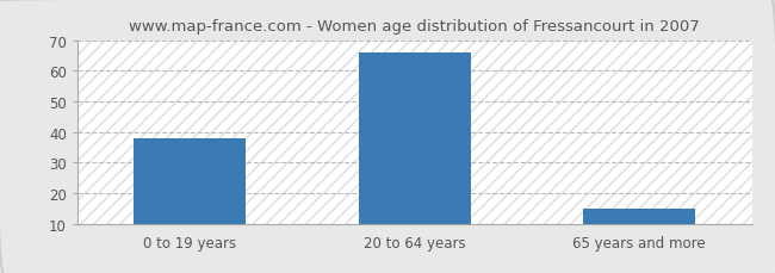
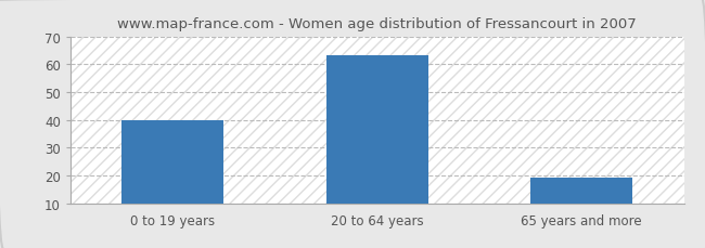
0 to 19 years: 38 -> 40
20 to 64 years: 66 -> 63
65 years and more: 15 -> 19
